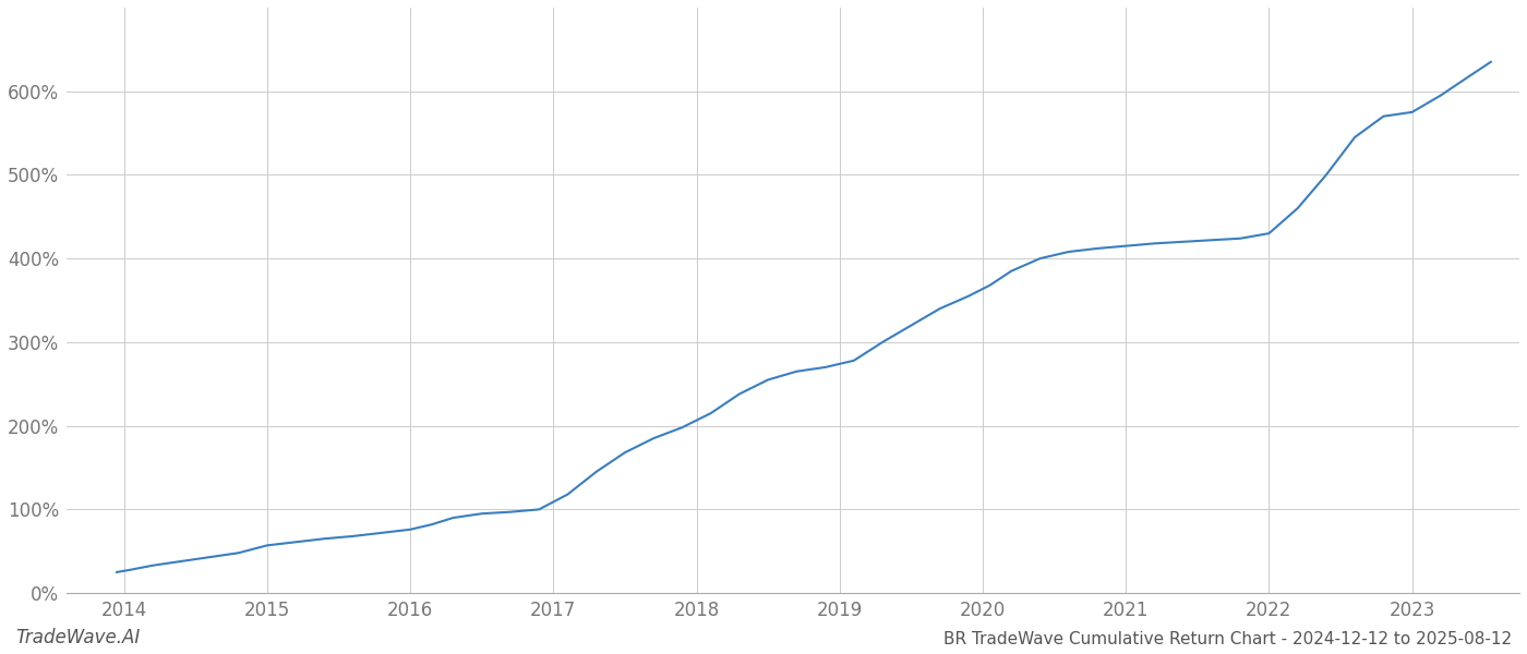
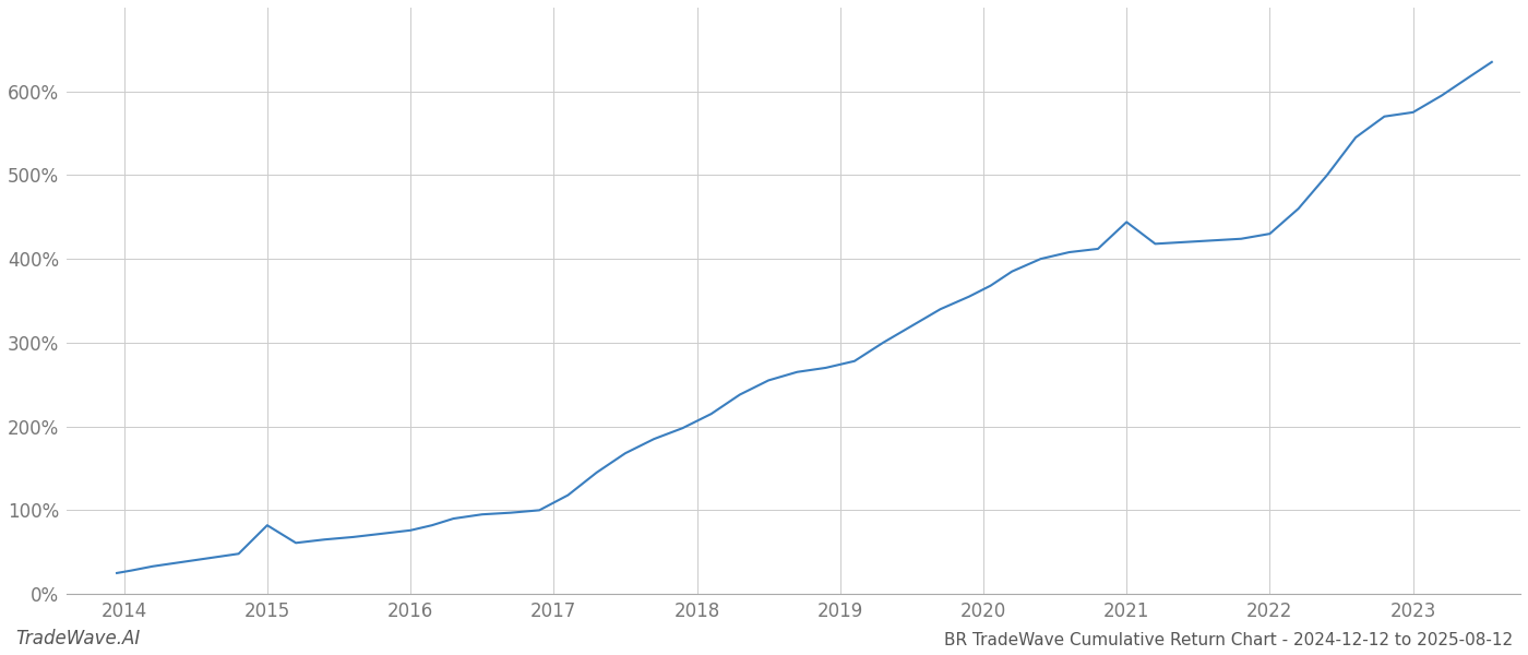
2015: 57% -> 82%
2021: 415% -> 444%
